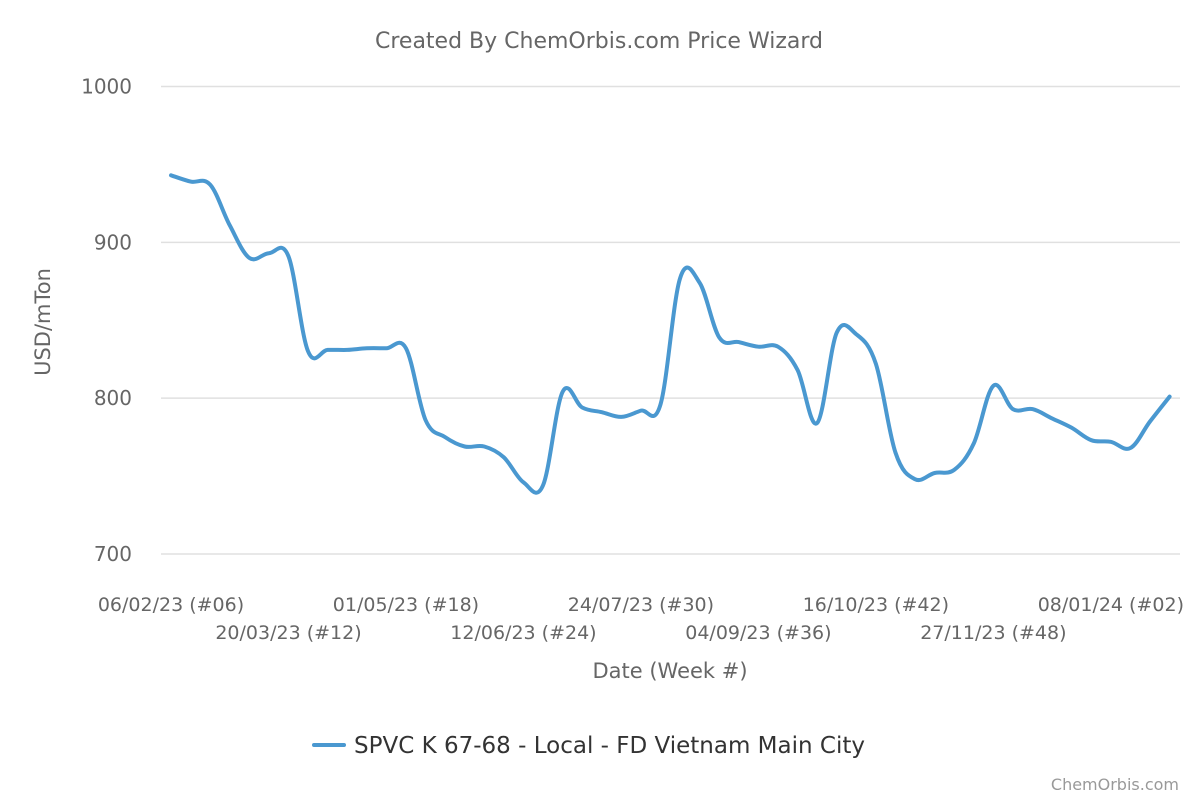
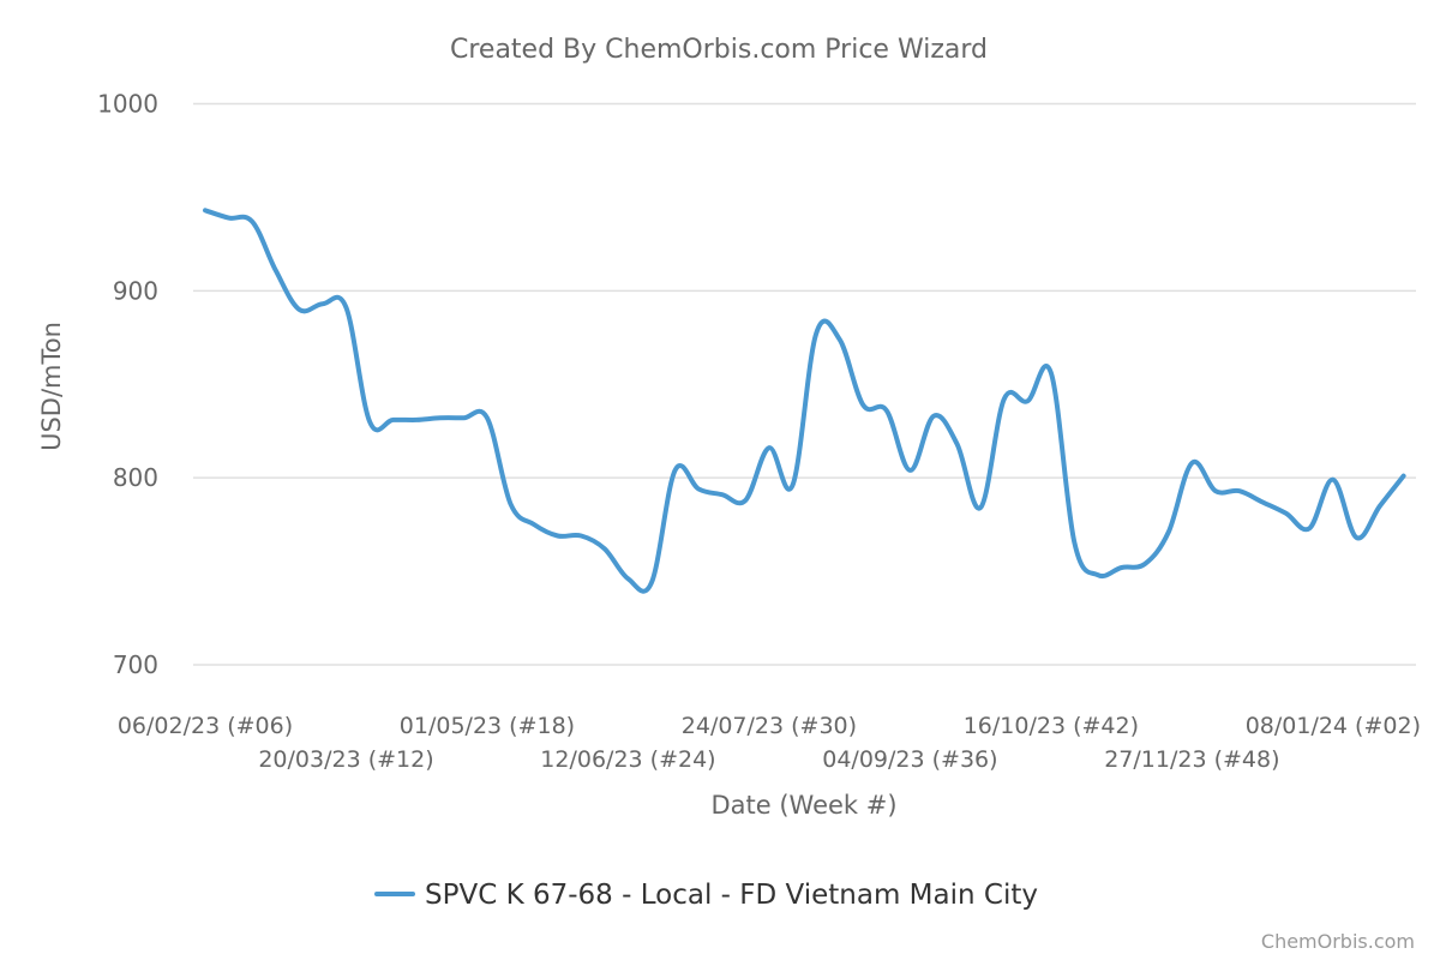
24/07/23 (#30): 792 -> 816
04/09/23 (#36): 833 -> 804
16/10/23 (#42): 822 -> 856
08/01/24 (#02): 772 -> 799
